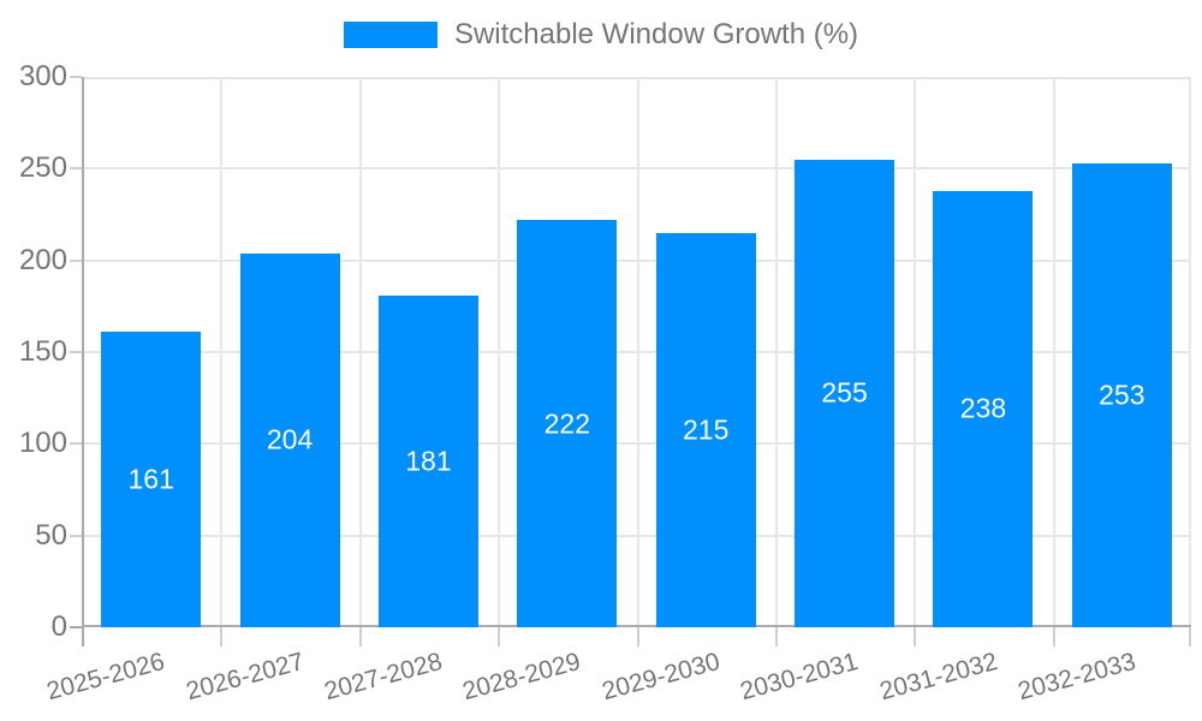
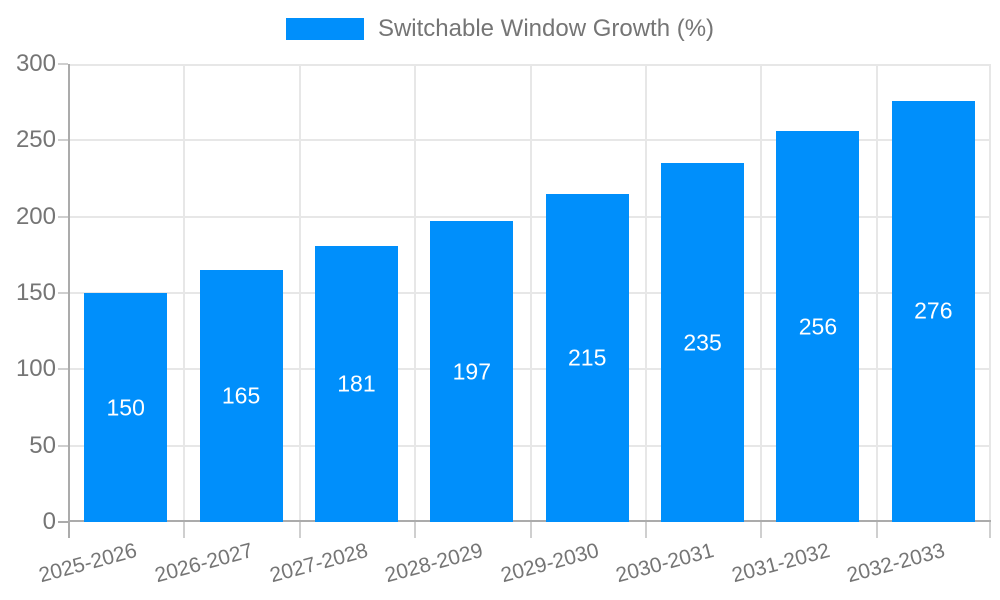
2025-2026: 161 -> 150
2026-2027: 204 -> 165
2028-2029: 222 -> 197
2030-2031: 255 -> 235
2031-2032: 238 -> 256
2032-2033: 253 -> 276
